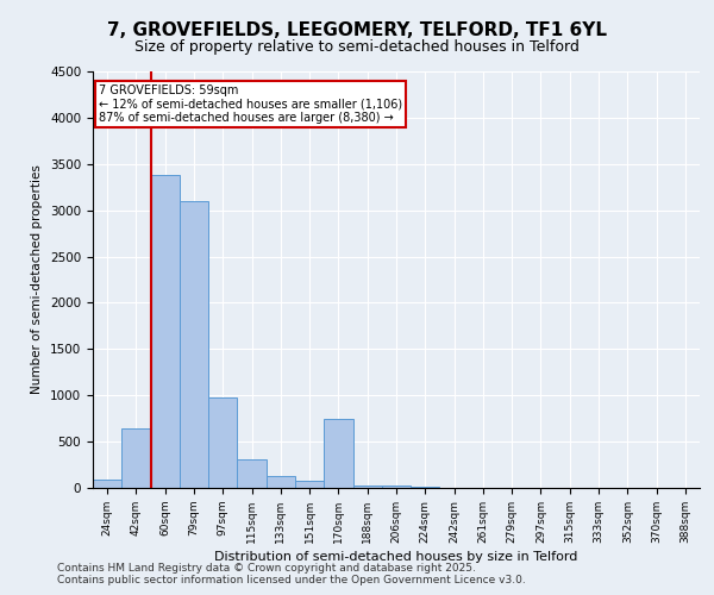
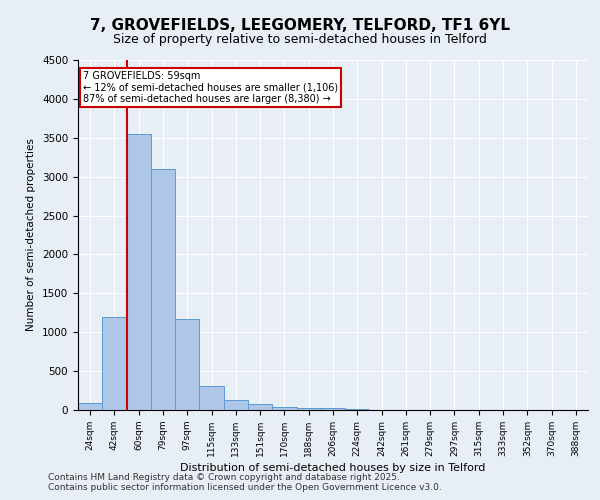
42sqm: 640 -> 1200
60sqm: 3380 -> 3550
97sqm: 980 -> 1170
170sqm: 740 -> 40
